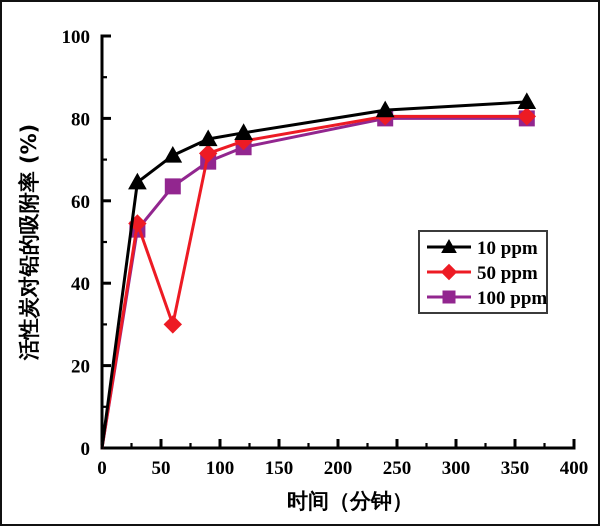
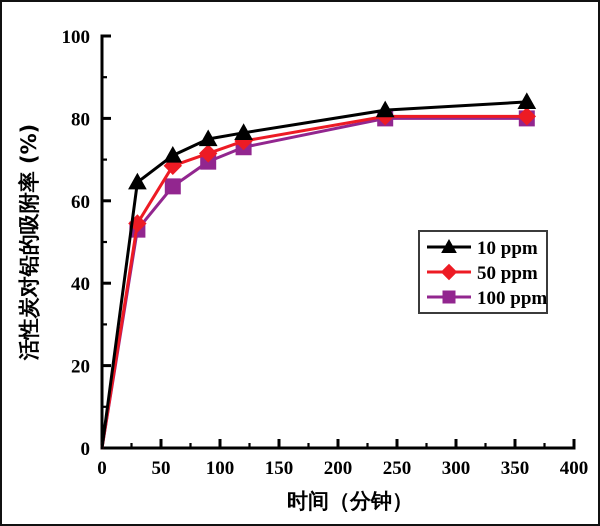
50 ppm/60: 30 -> 68
